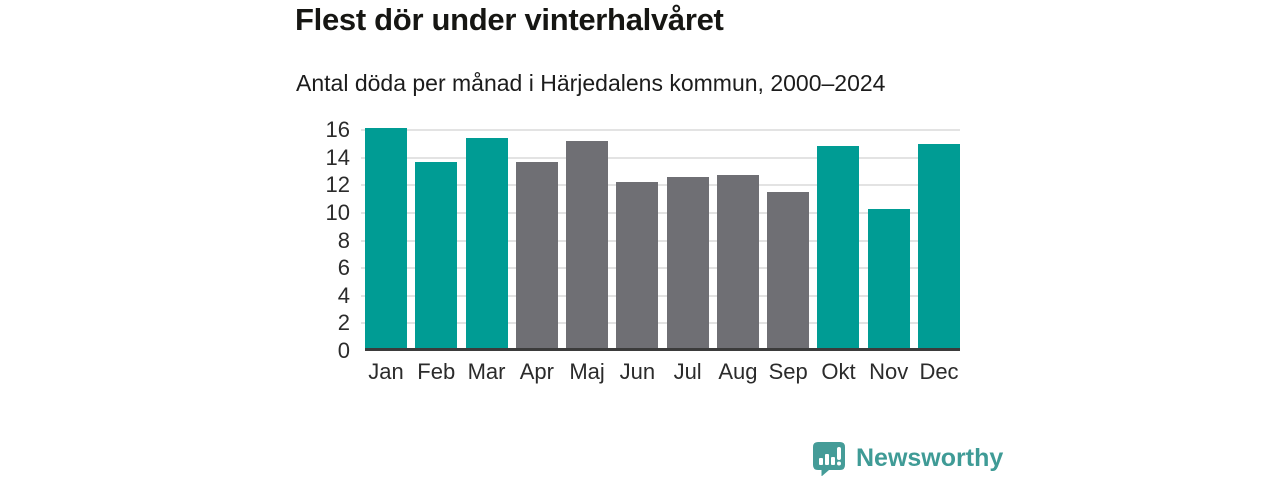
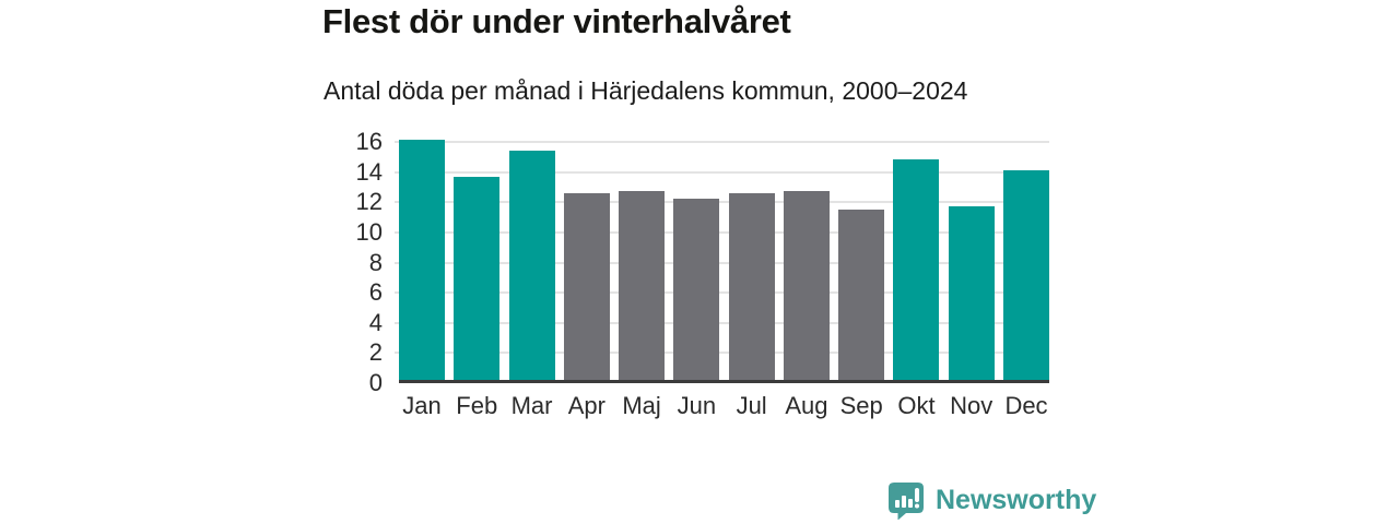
Apr: 13.5 -> 12.4
Maj: 15.0 -> 12.5
Nov: 10.1 -> 11.5
Dec: 14.8 -> 13.9
